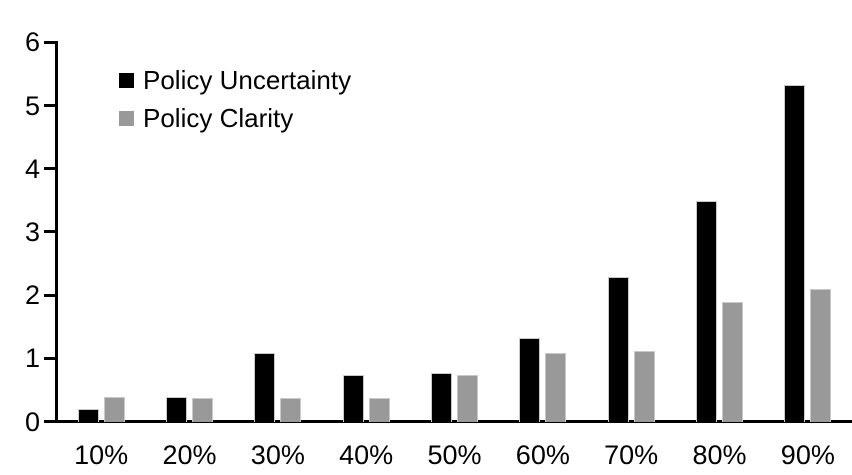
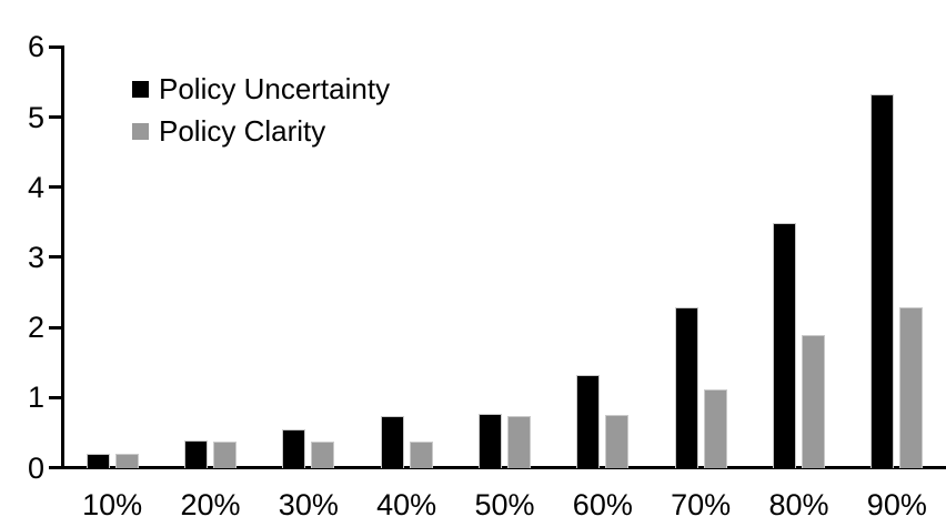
Policy Clarity/10%: 0.4 -> 0.2
Policy Uncertainty/30%: 1.1 -> 0.6
Policy Clarity/60%: 1.1 -> 0.8
Policy Clarity/90%: 2.1 -> 2.3
